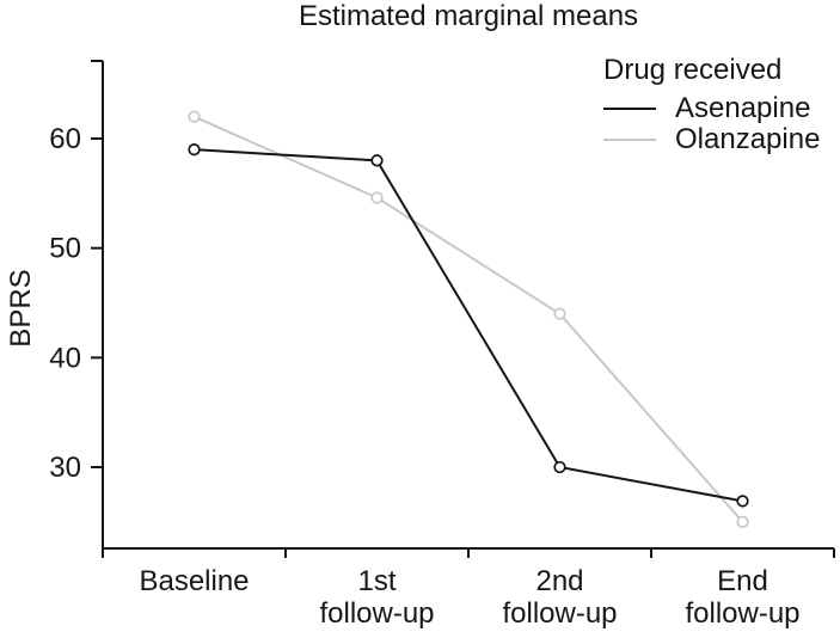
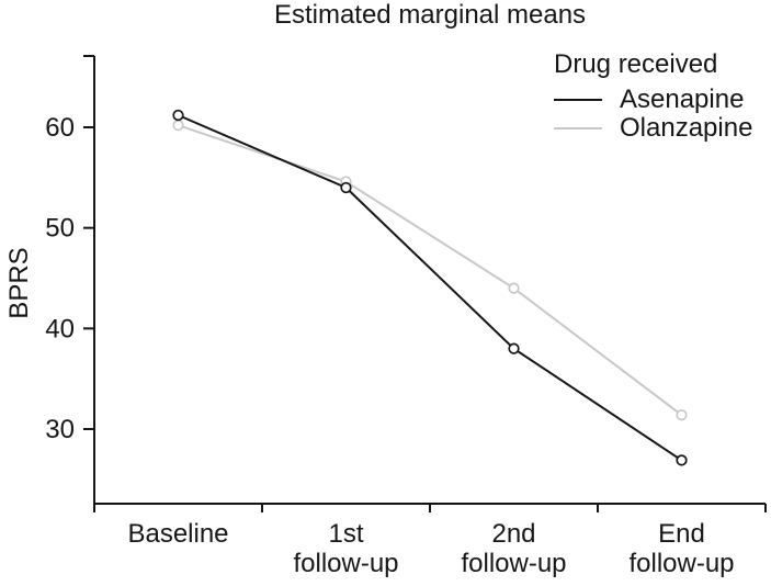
Asenapine/Baseline: 59 -> 61
Olanzapine/Baseline: 62 -> 60
Asenapine/1st follow-up: 58 -> 54
Asenapine/2nd follow-up: 30 -> 38
Olanzapine/End follow-up: 25 -> 31
